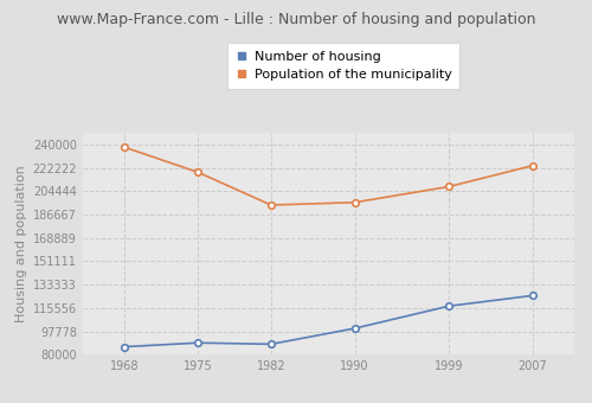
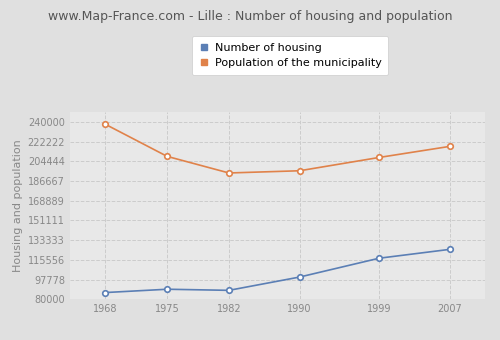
Population of the municipality/1975: 219000 -> 209000
Population of the municipality/2007: 224000 -> 218000
